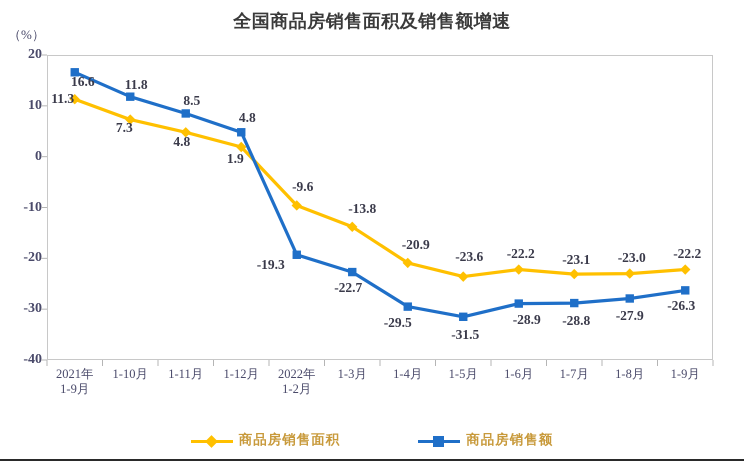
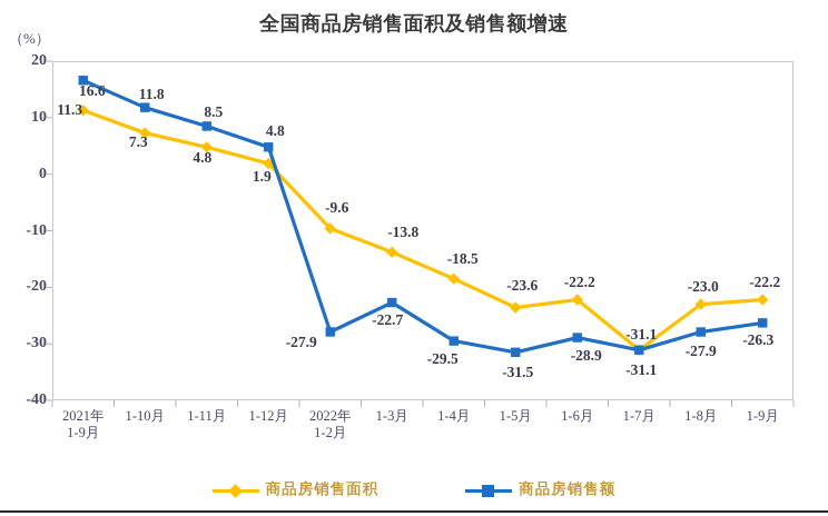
商品房销售额/2022年 1-2月: -19.3 -> -27.9
商品房销售面积/1-4月: -20.9 -> -18.5
商品房销售面积/1-7月: -23.1 -> -31.1
商品房销售额/1-7月: -28.8 -> -31.1
